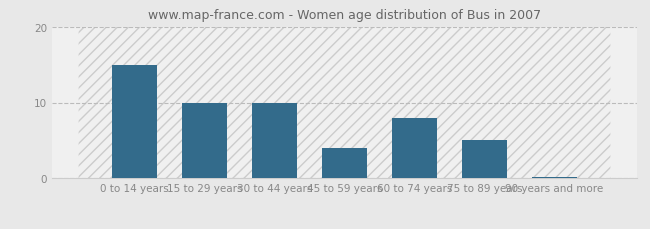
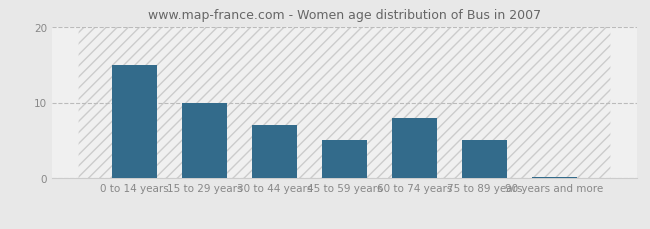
30 to 44 years: 10.0 -> 7.0
45 to 59 years: 4.0 -> 5.0
